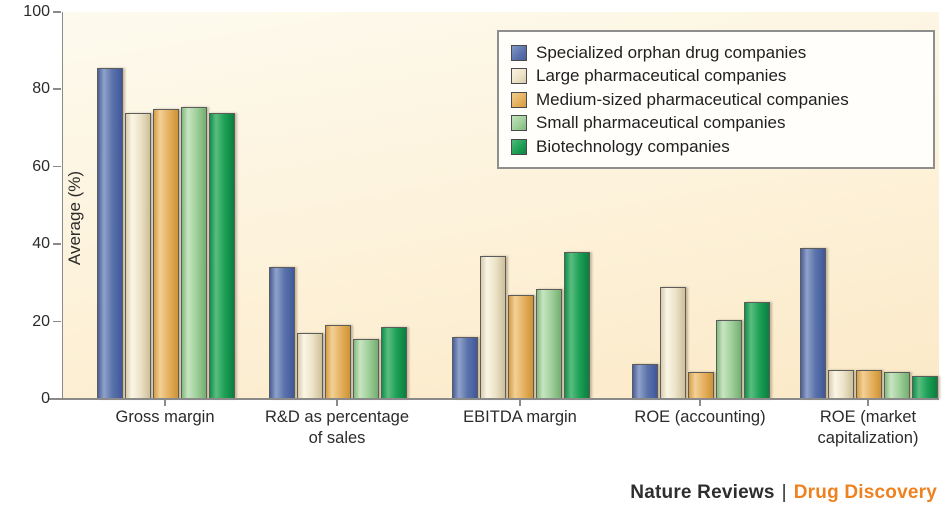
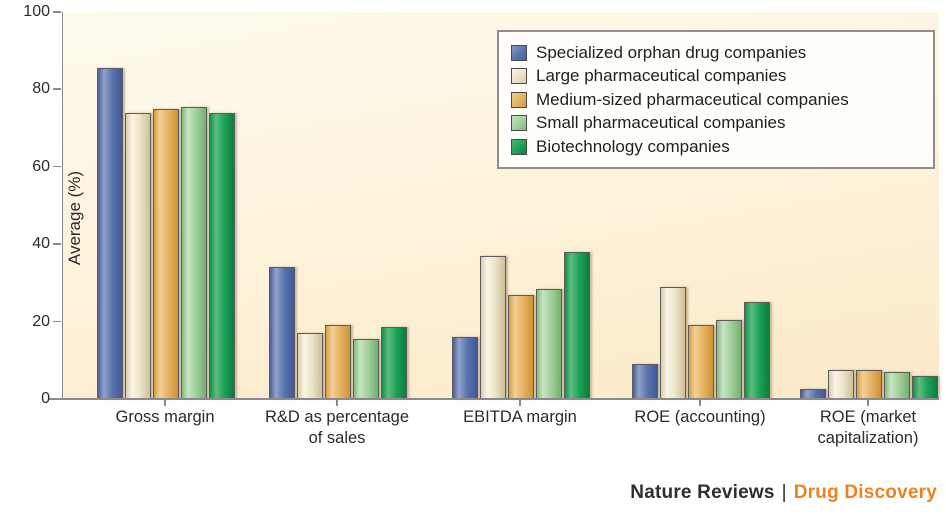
Medium-sized pharmaceutical companies/ROE (accounting): 7 -> 19
Specialized orphan drug companies/ROE (market capitalization): 39 -> 2
